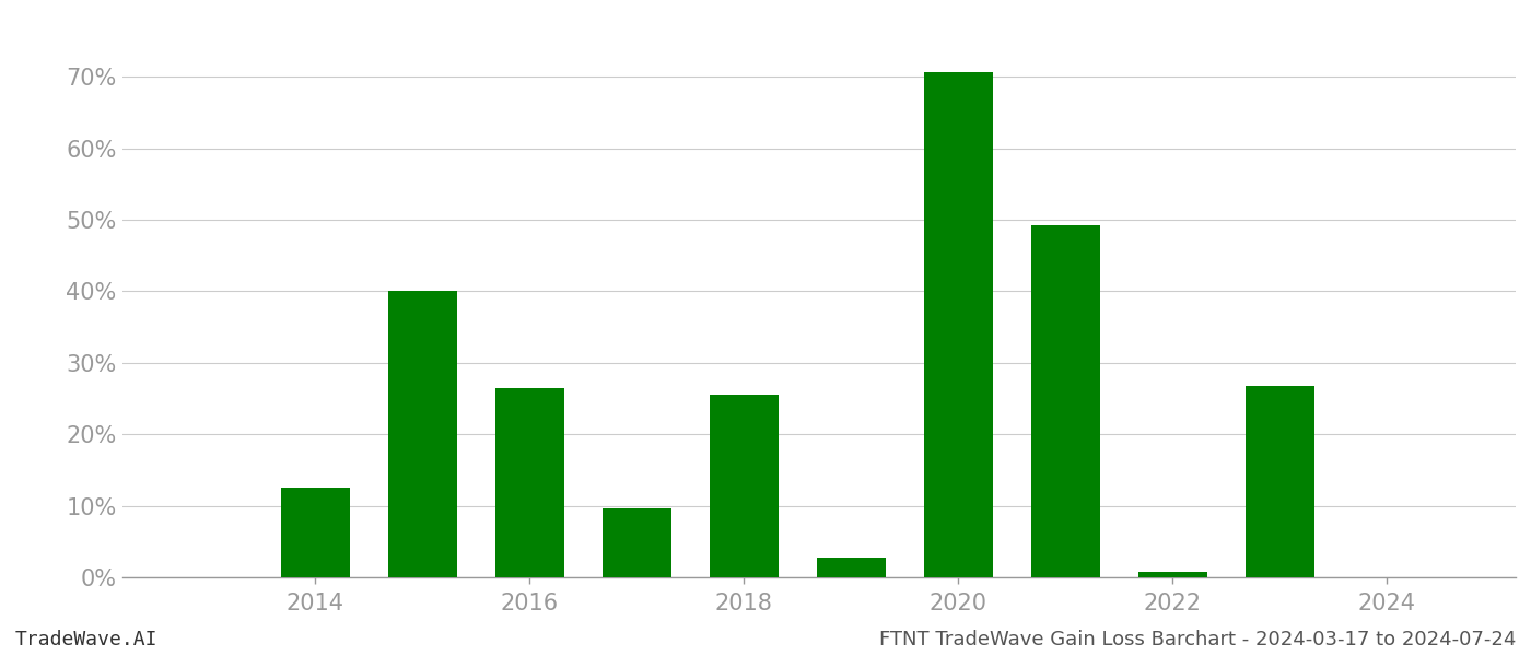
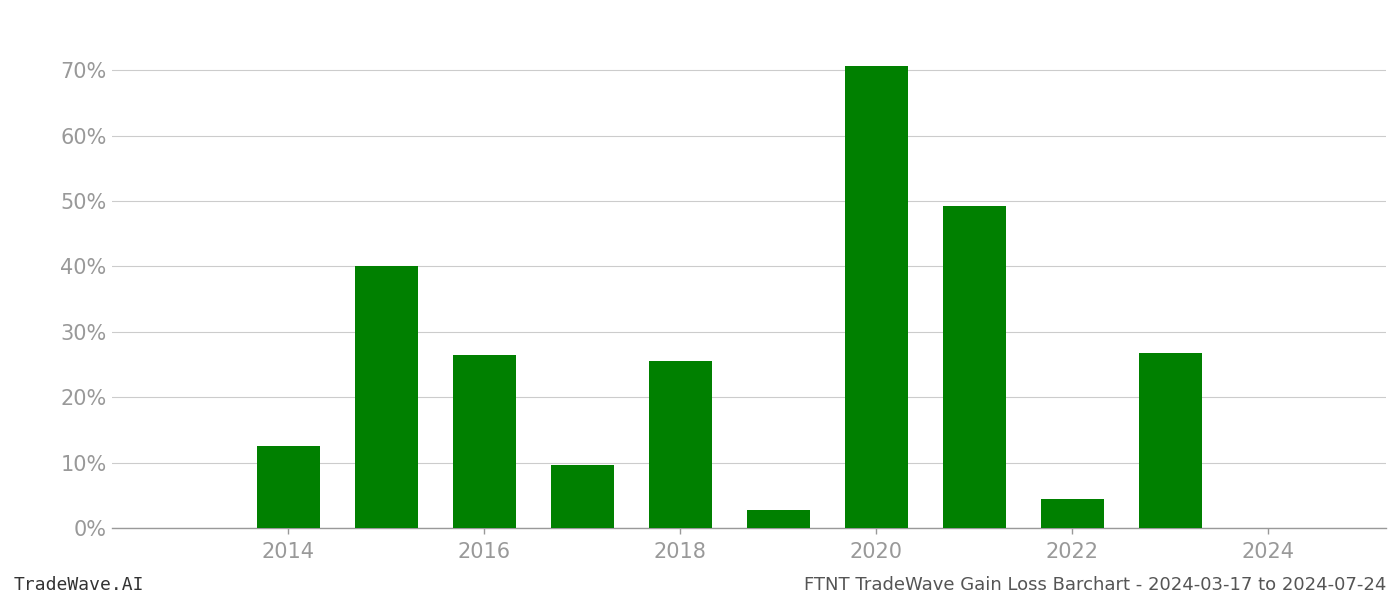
2022: 0.8% -> 4.4%
